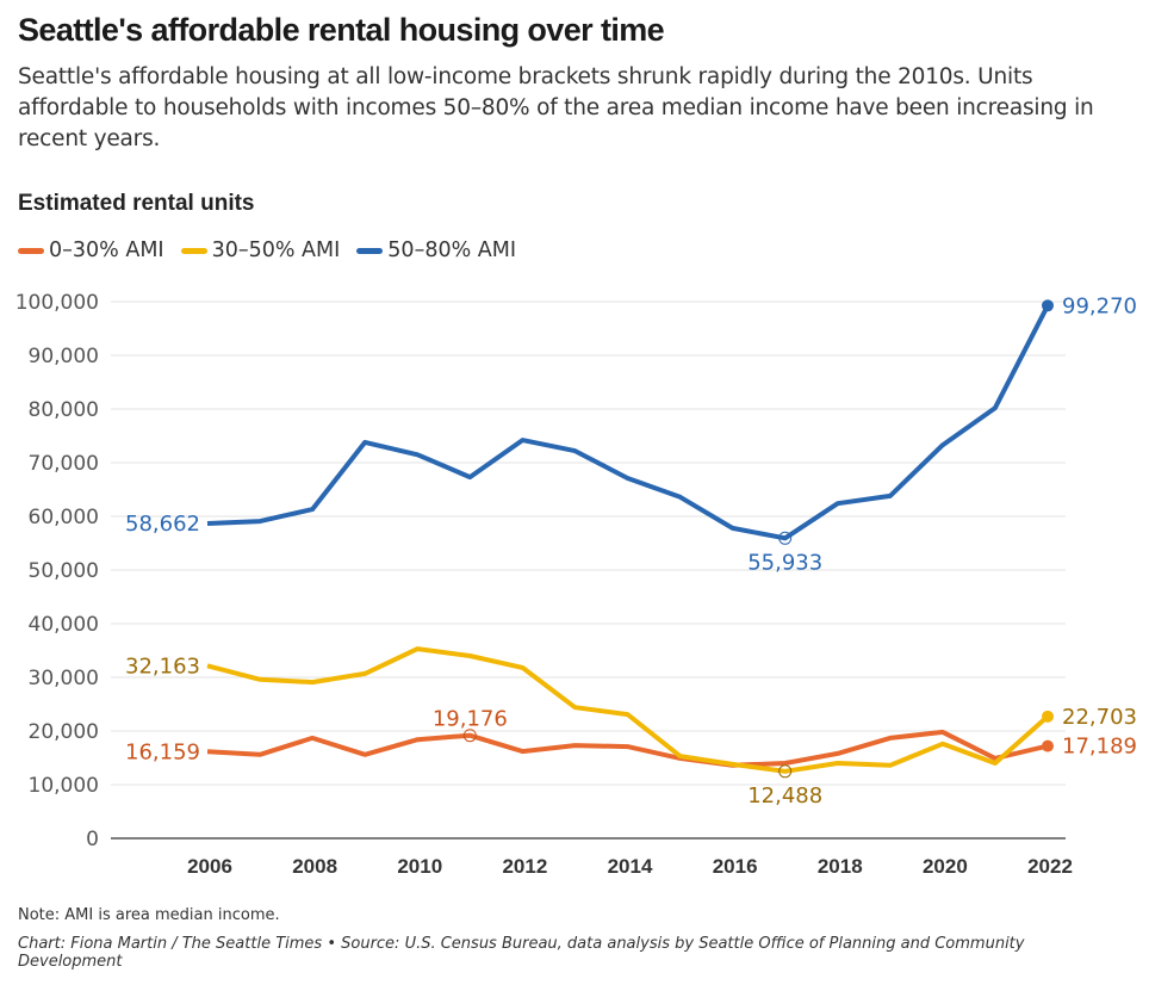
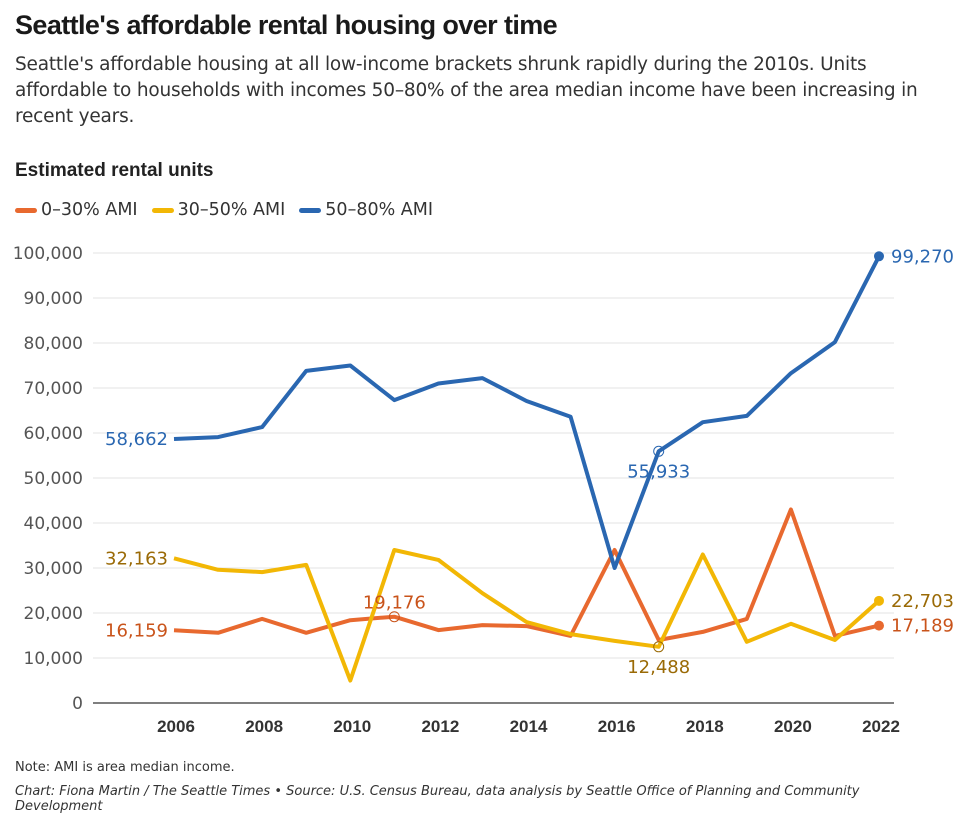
30–50% AMI/2010: 35000 -> 5000
50–80% AMI/2010: 72000 -> 75000
50–80% AMI/2012: 74000 -> 71000
30–50% AMI/2014: 23000 -> 18000
0–30% AMI/2016: 14000 -> 34000
50–80% AMI/2016: 58000 -> 30000
30–50% AMI/2018: 14000 -> 33000
0–30% AMI/2020: 20000 -> 43000
